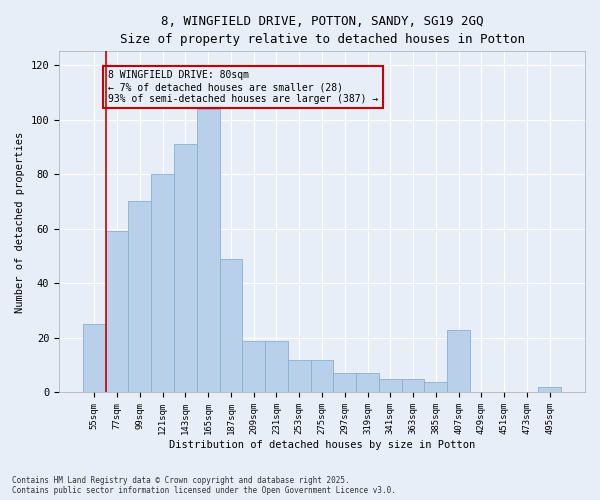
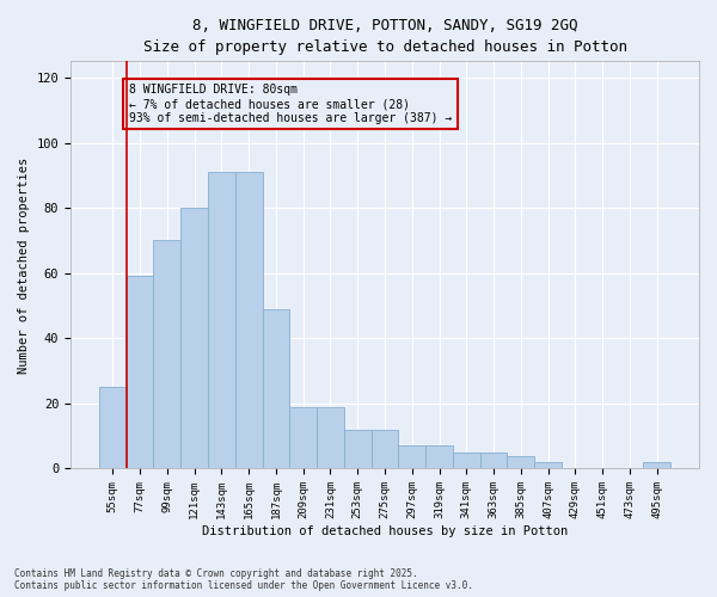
165sqm: 104 -> 91
407sqm: 23 -> 2
